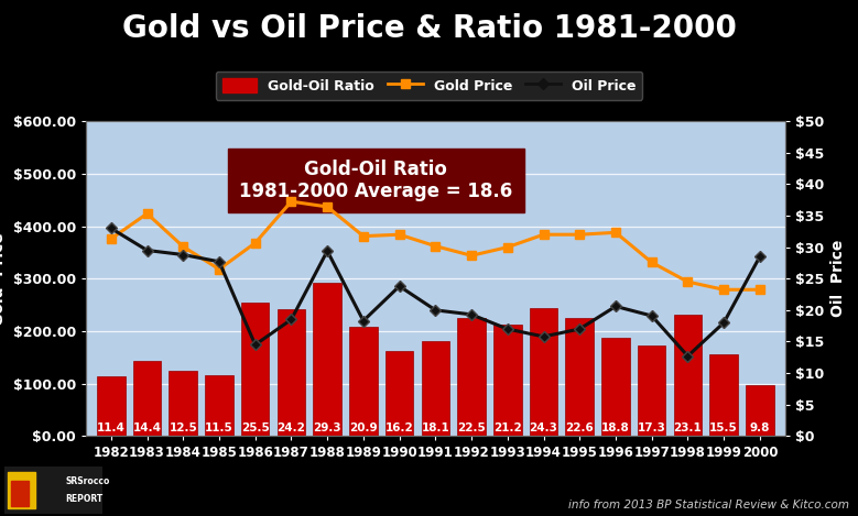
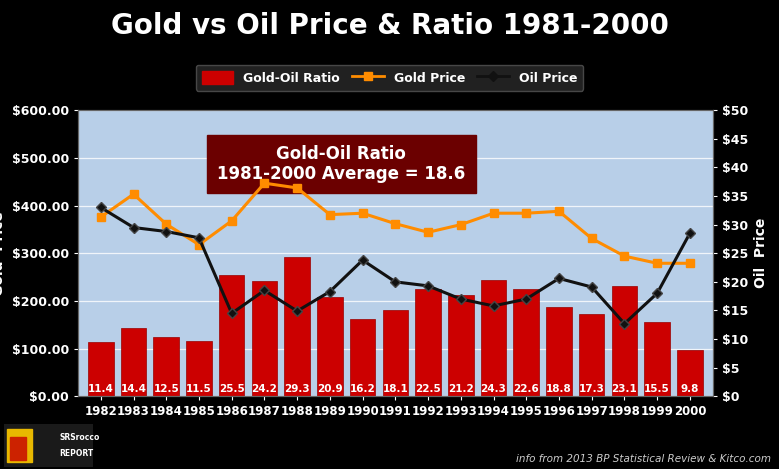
Oil Price/1988: $29.4 -> $14.9
